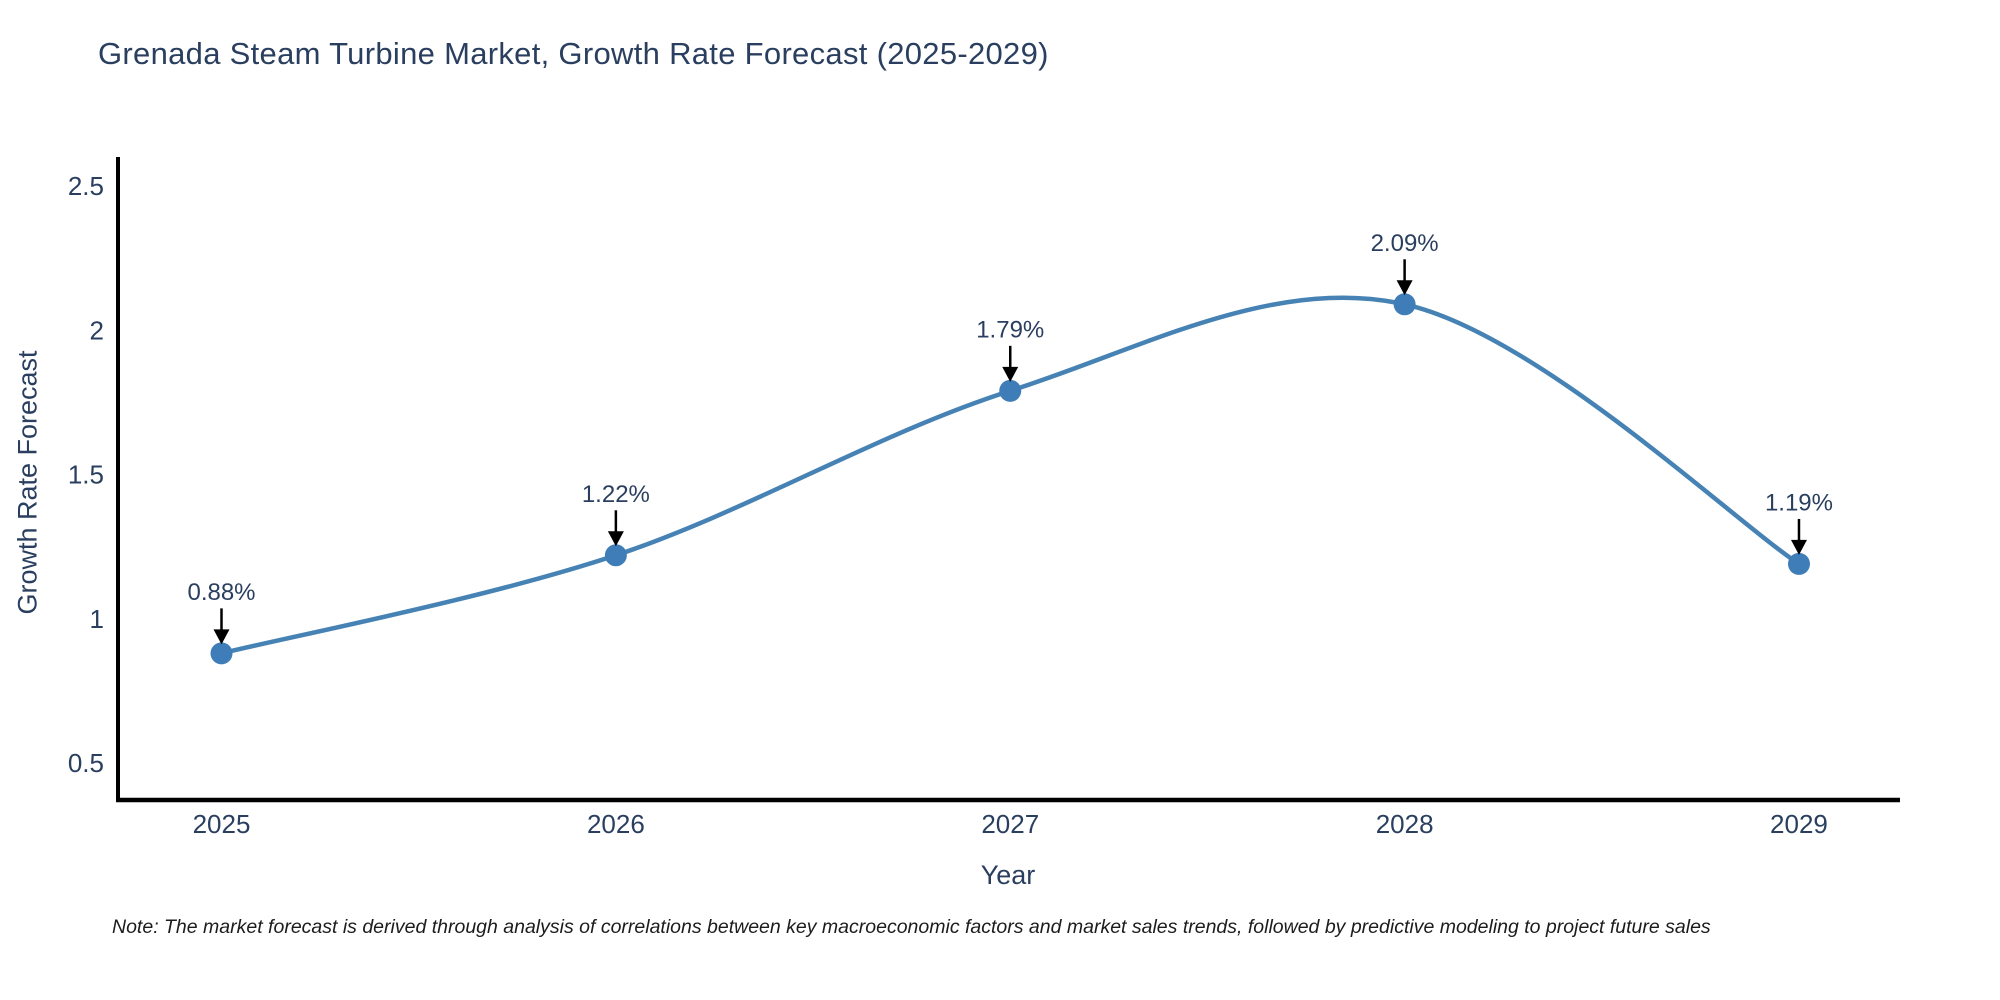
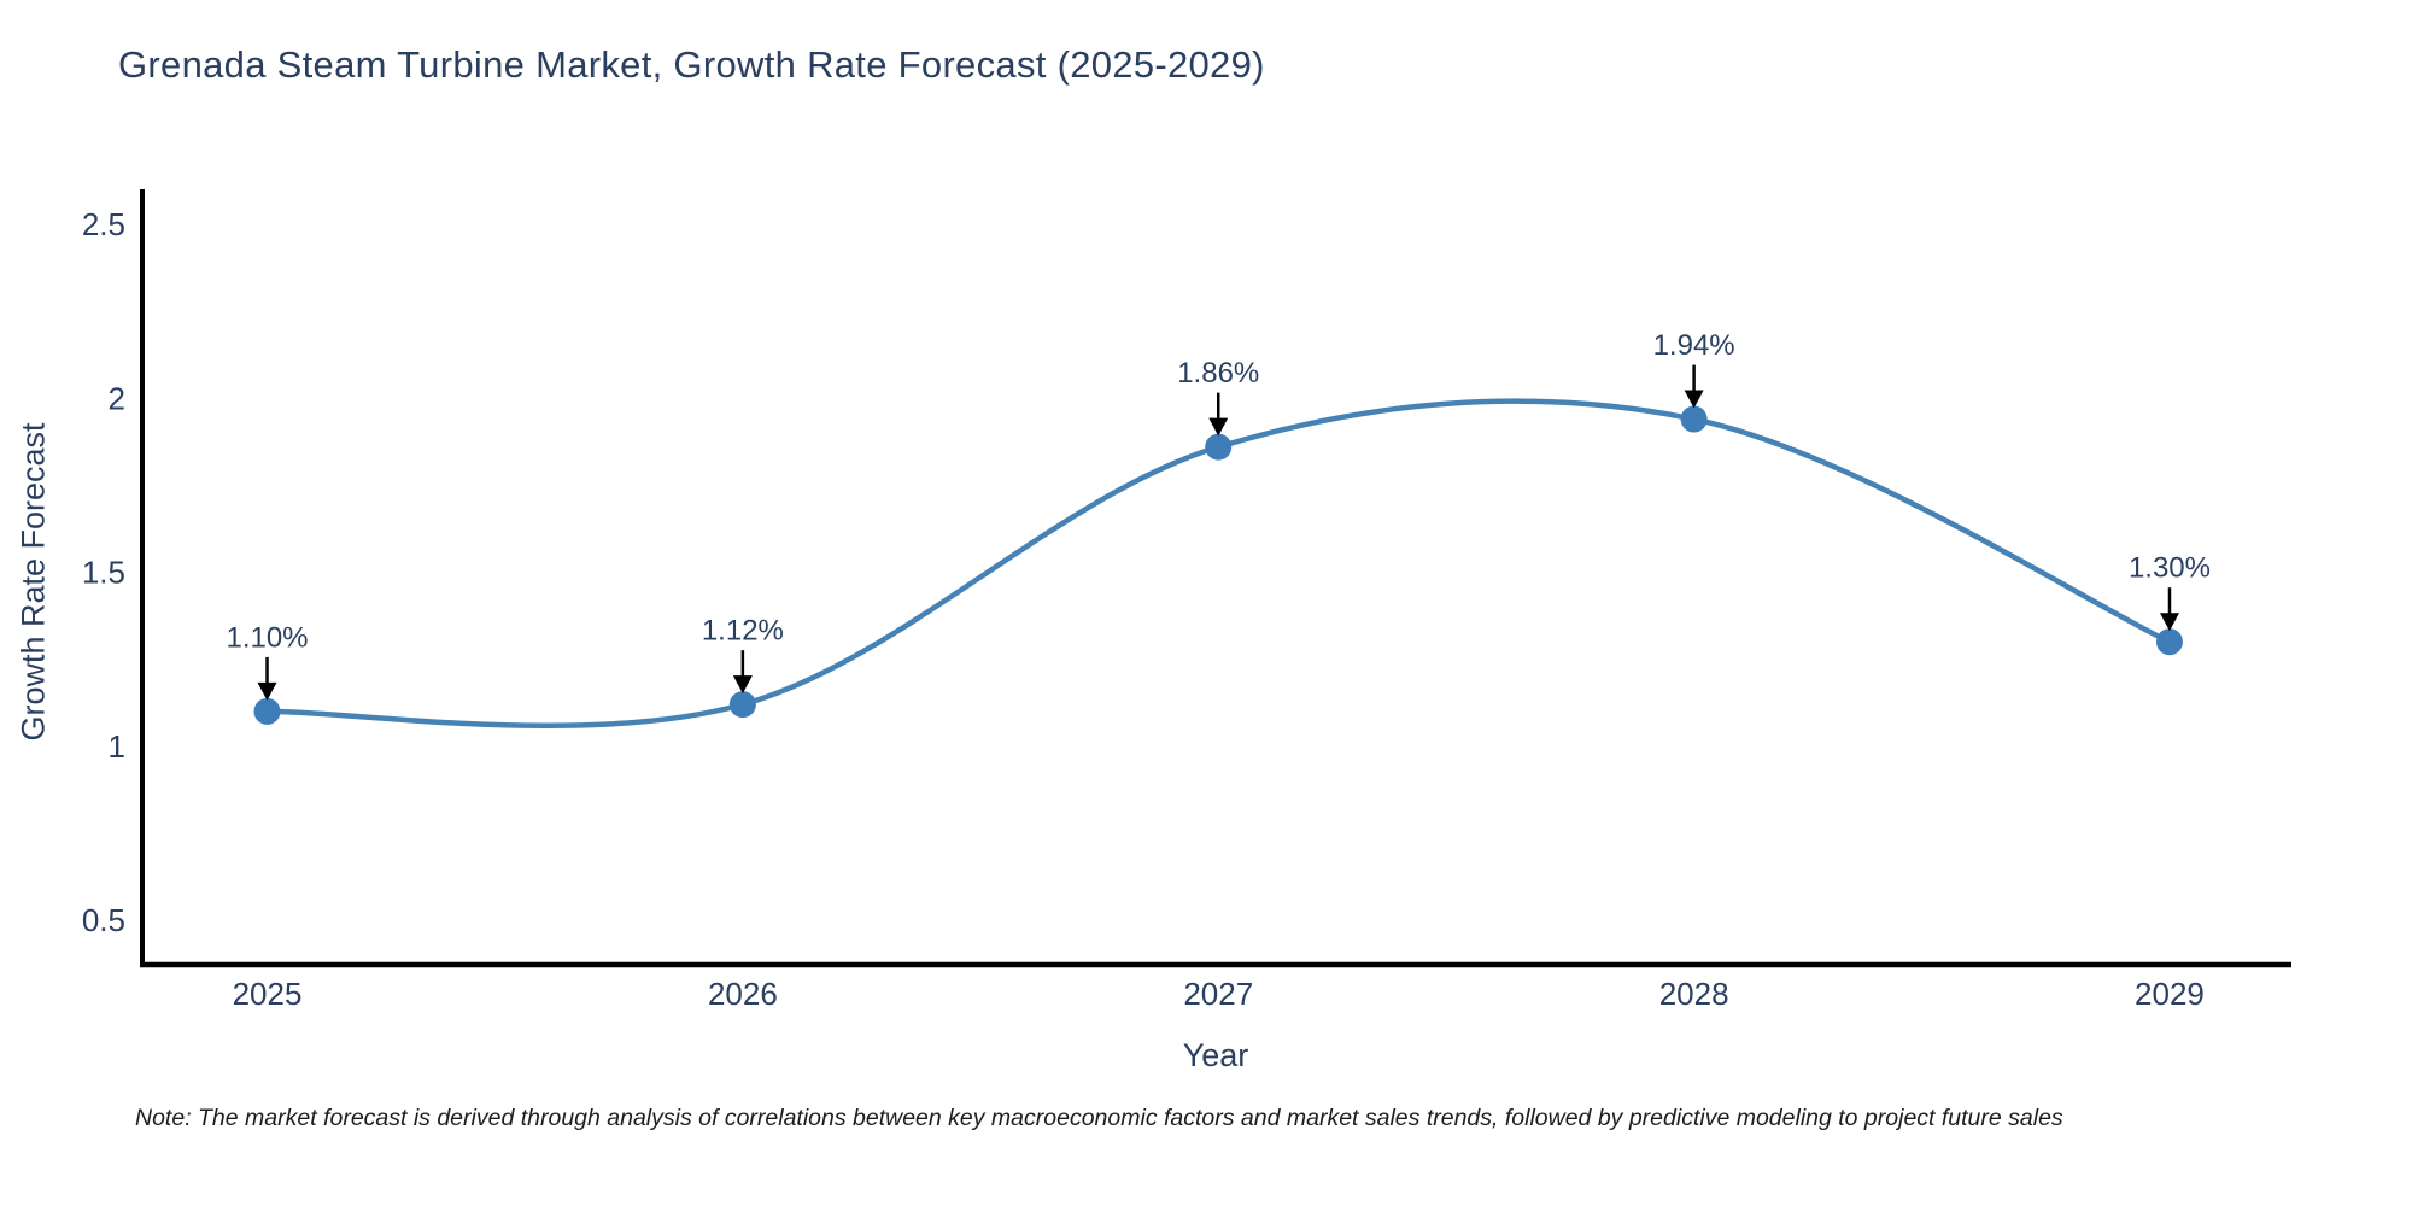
2025: 0.88% -> 1.10%
2026: 1.22% -> 1.12%
2027: 1.79% -> 1.86%
2028: 2.09% -> 1.94%
2029: 1.19% -> 1.30%
